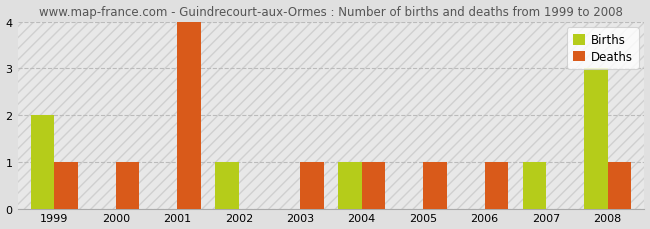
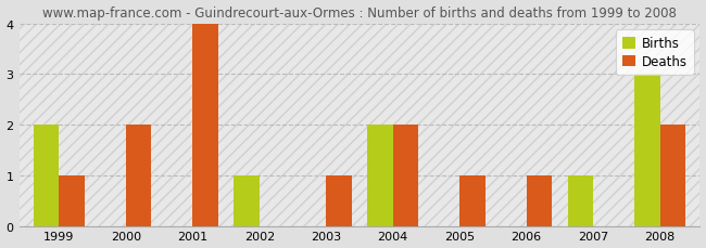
Deaths/2000: 1 -> 2
Births/2004: 1 -> 2
Deaths/2004: 1 -> 2
Deaths/2008: 1 -> 2
